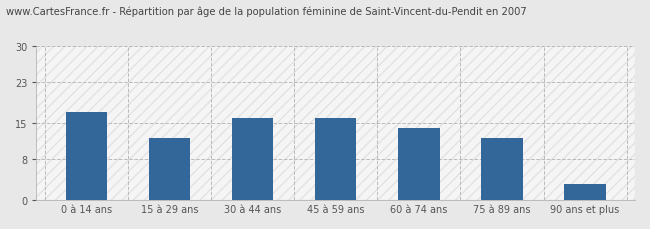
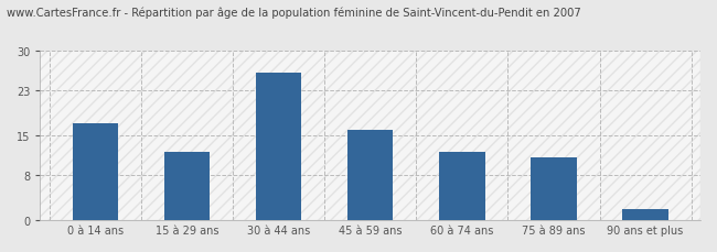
30 à 44 ans: 16 -> 26
60 à 74 ans: 14 -> 12
75 à 89 ans: 12 -> 11
90 ans et plus: 3 -> 2
